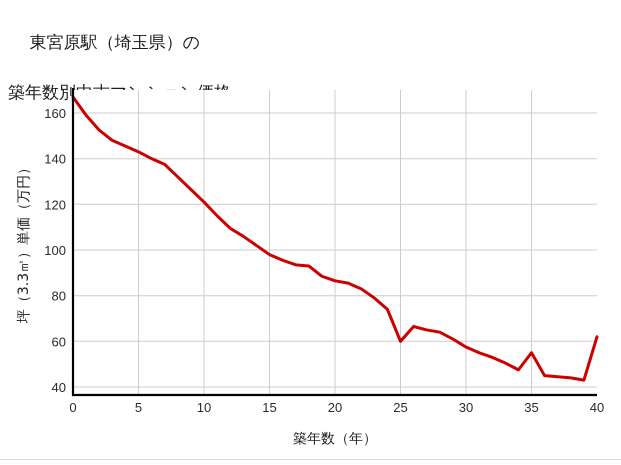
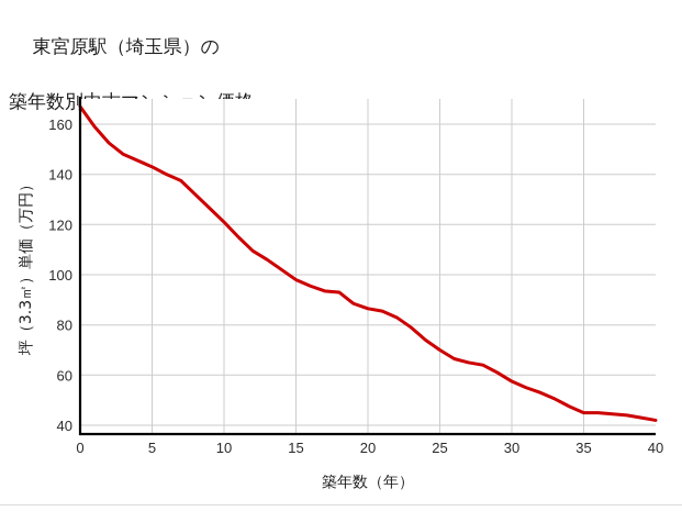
25: 60 -> 70
35: 55 -> 45
40: 62 -> 42
